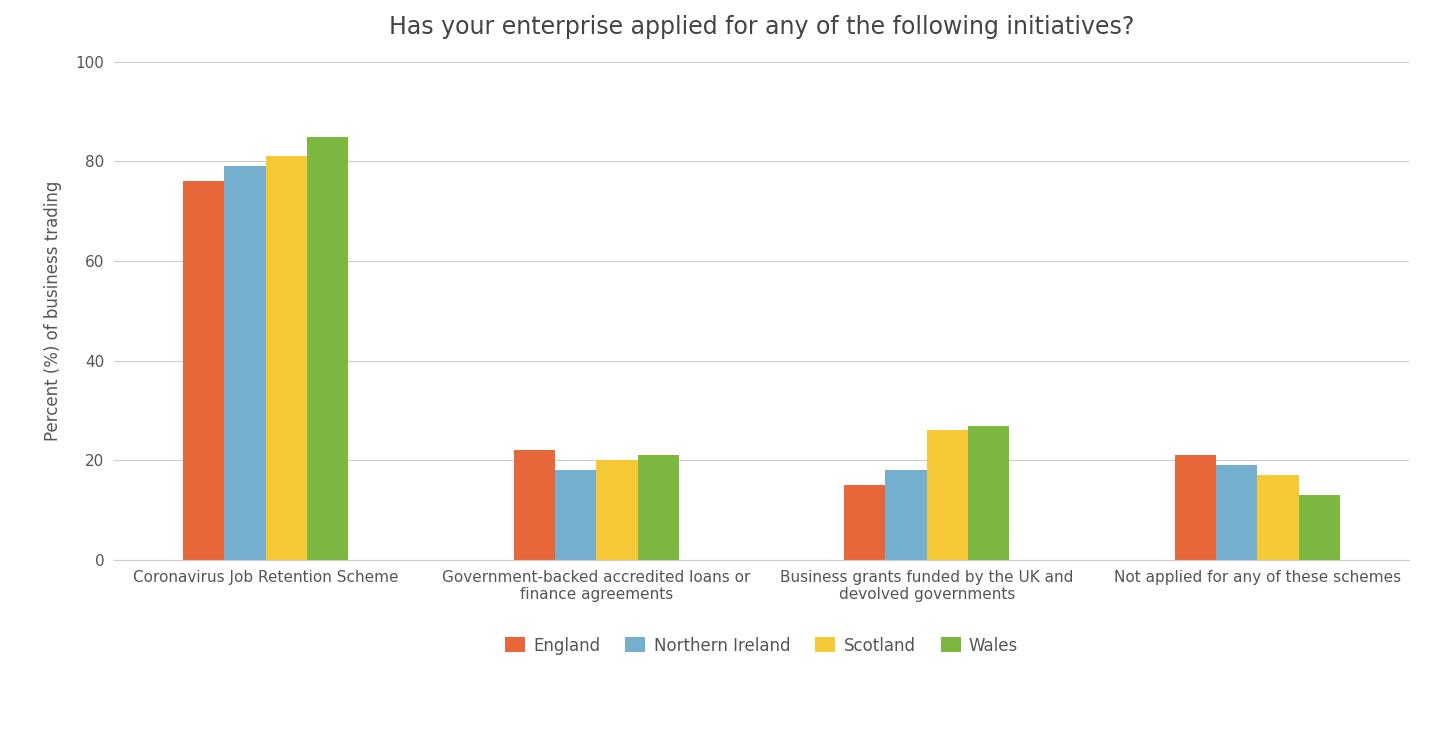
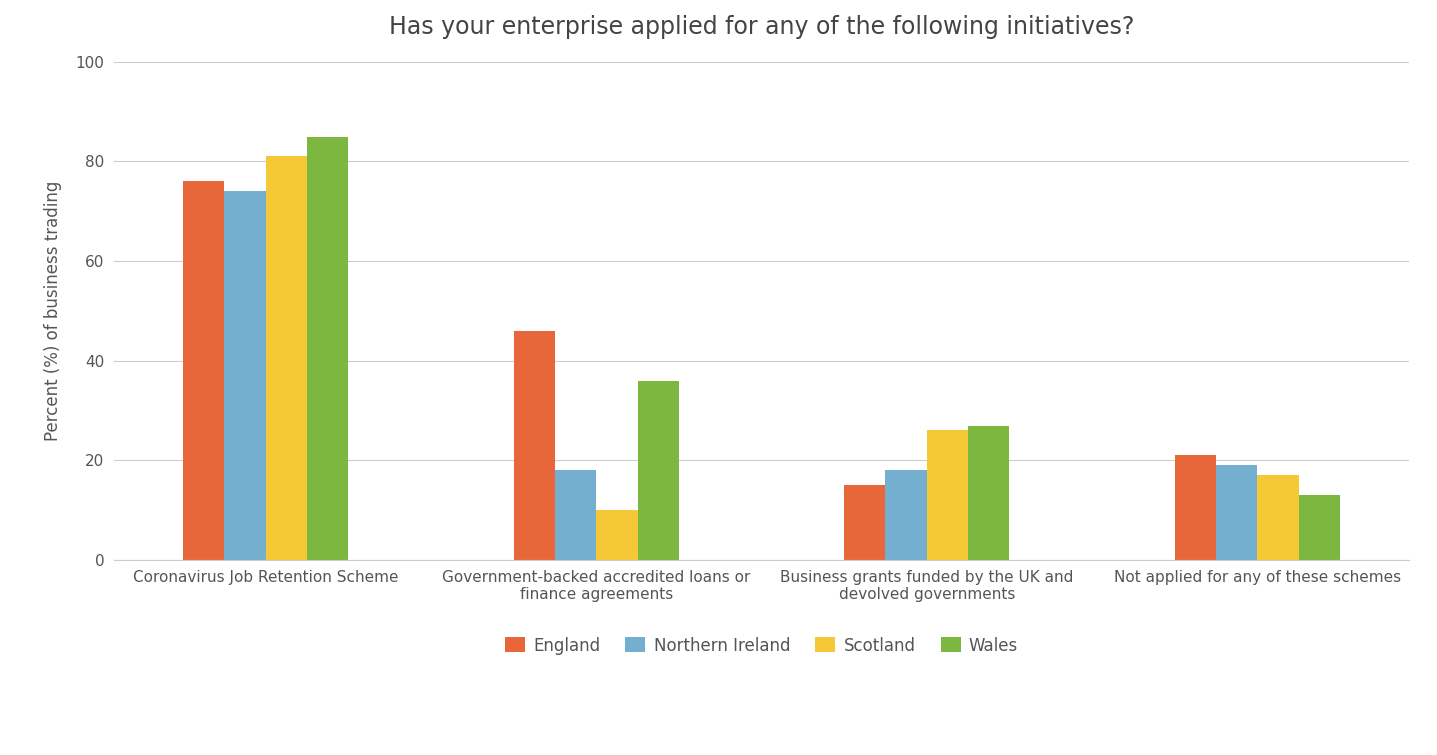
Northern Ireland/Coronavirus Job Retention Scheme: 79 -> 74
England/Government-backed accredited loans or finance agreements: 22 -> 46
Scotland/Government-backed accredited loans or finance agreements: 20 -> 10
Wales/Government-backed accredited loans or finance agreements: 21 -> 36
